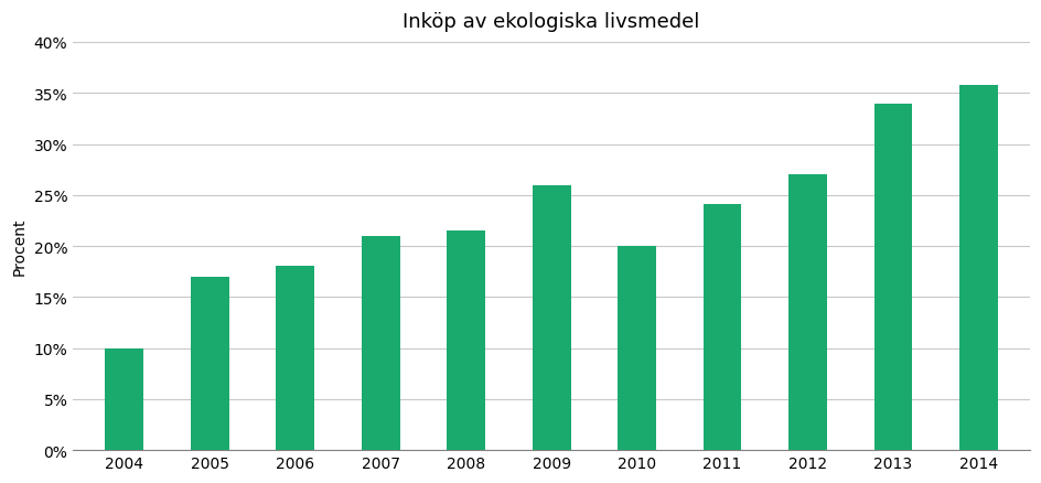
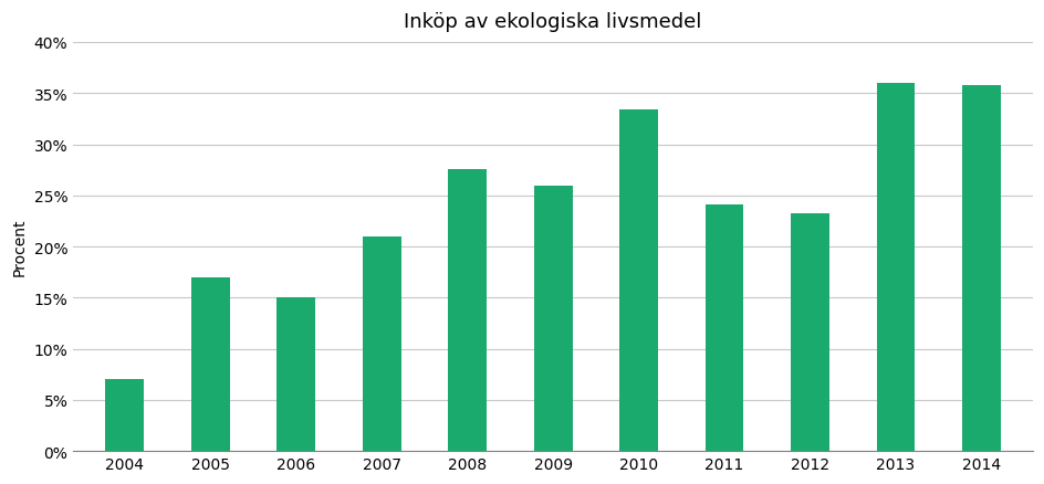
2004: 10.0% -> 7.0%
2006: 18.1% -> 15.0%
2008: 21.5% -> 27.6%
2010: 20.0% -> 33.4%
2012: 27.0% -> 23.2%
2013: 33.9% -> 36.0%
